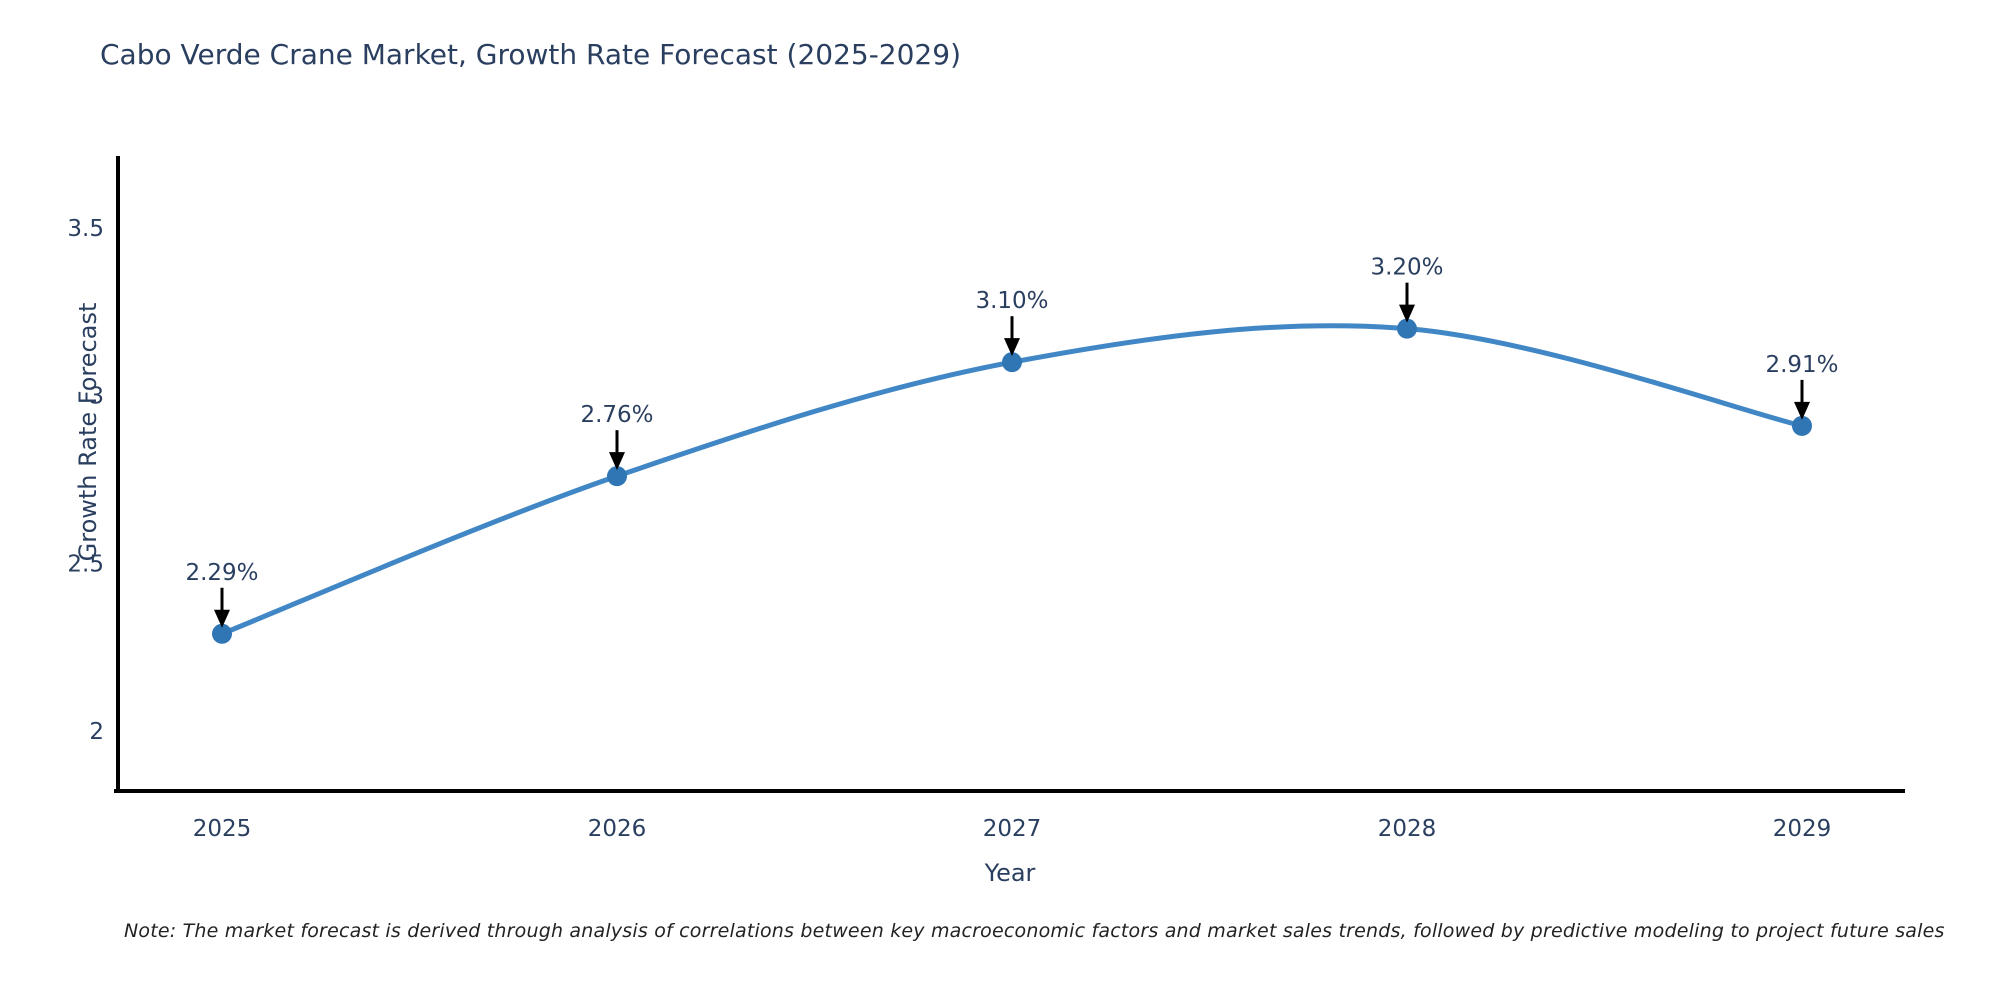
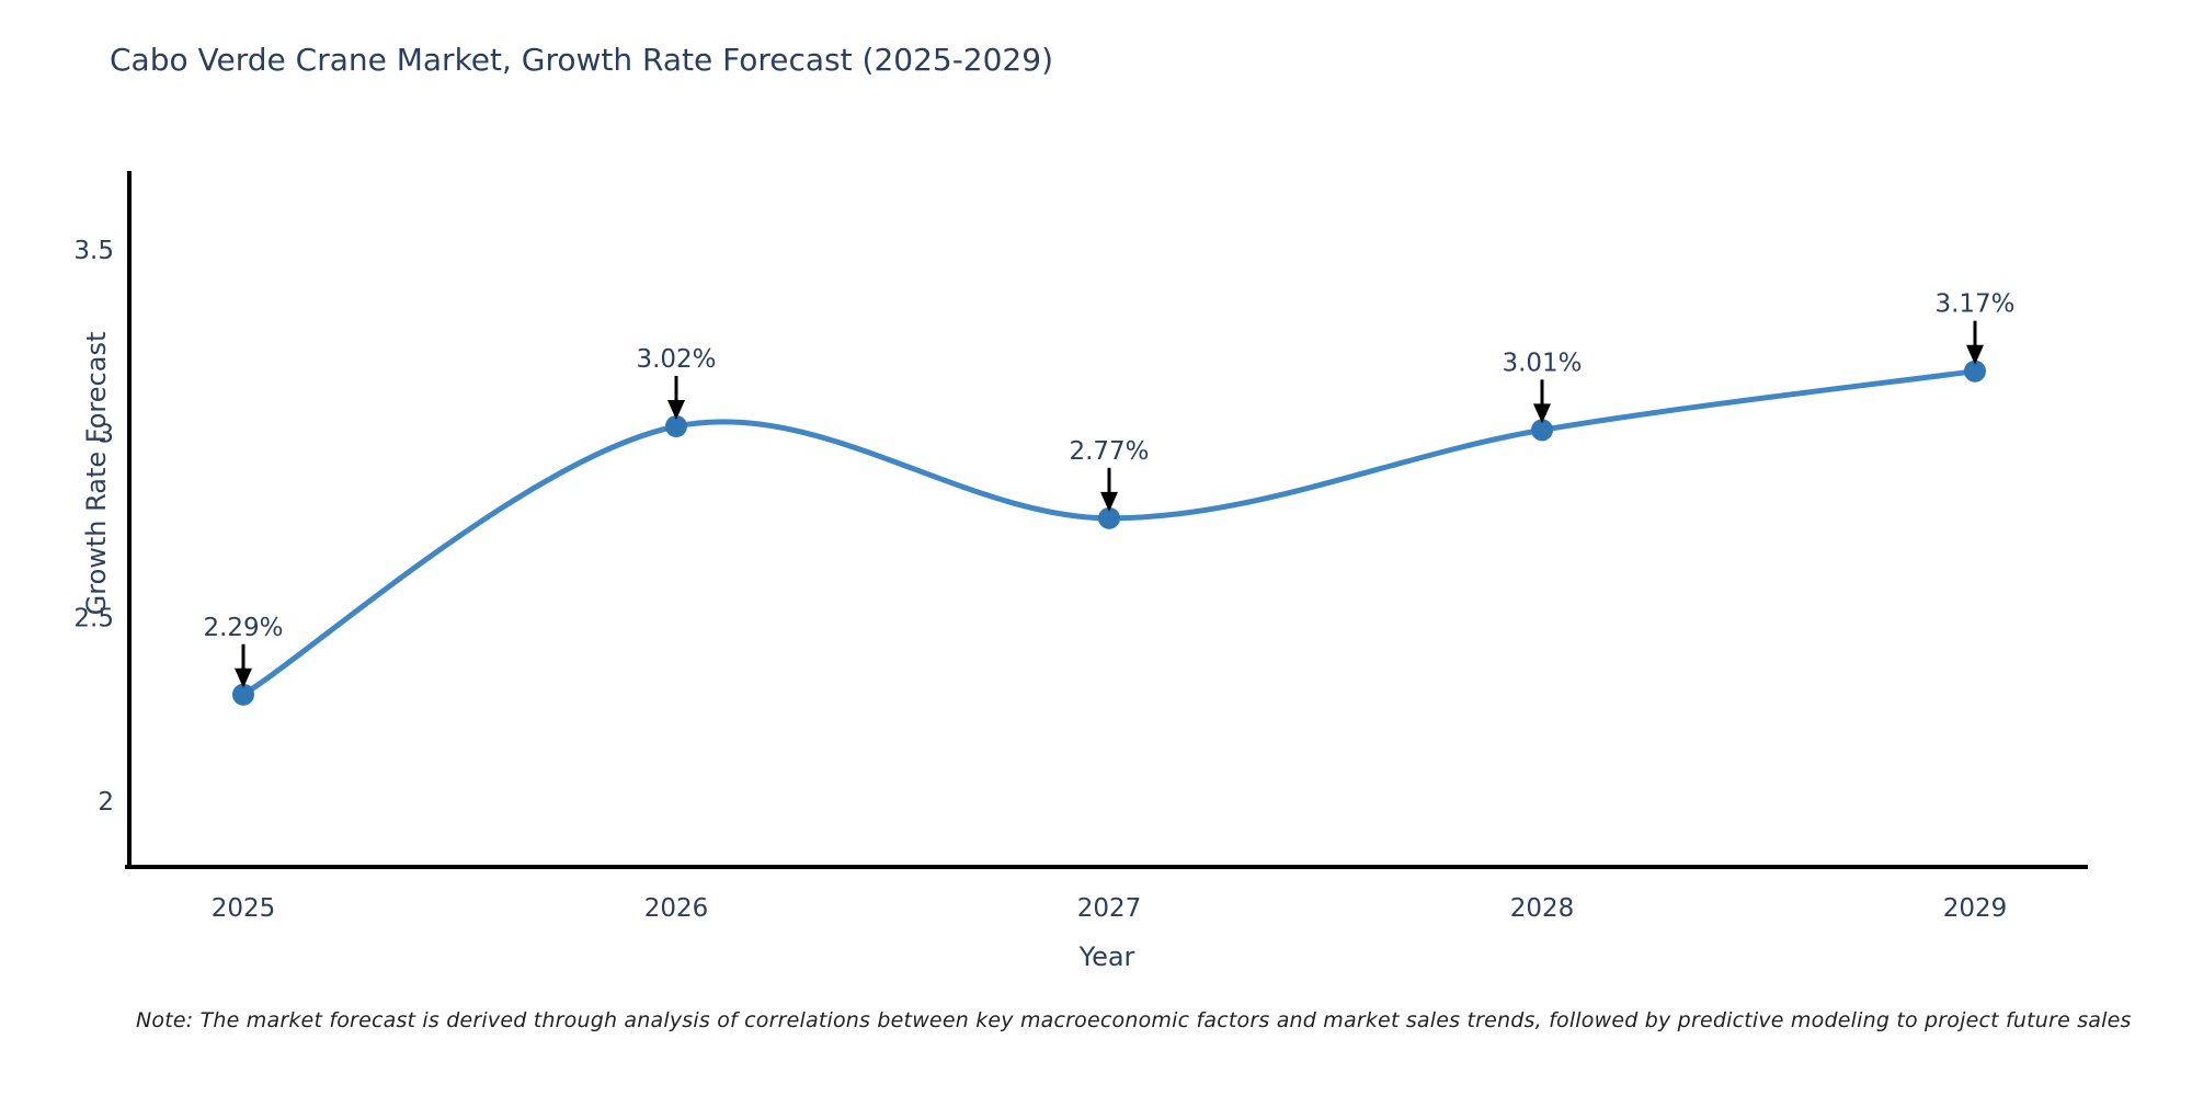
2026: 2.76% -> 3.02%
2027: 3.10% -> 2.77%
2028: 3.20% -> 3.01%
2029: 2.91% -> 3.17%
